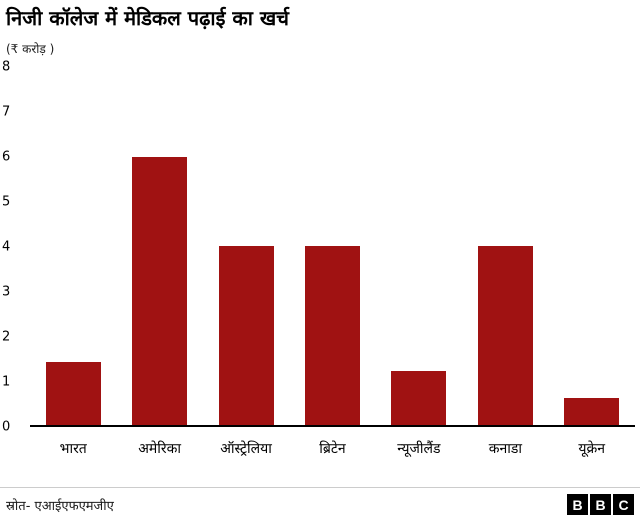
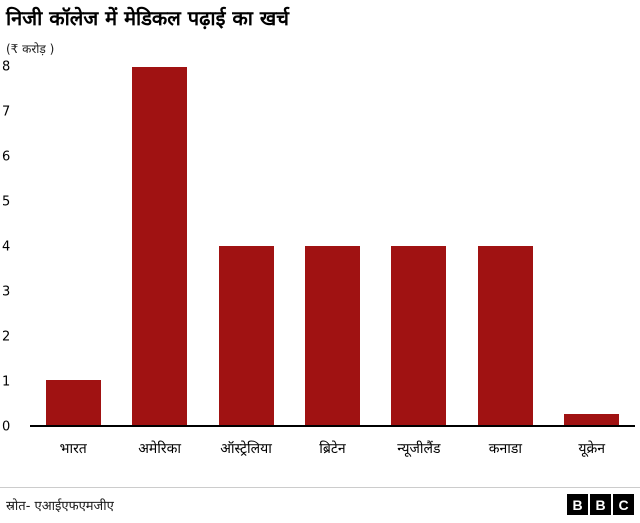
भारत: 1.4 -> 1.0
अमेरिका: 6.0 -> 8.0
न्यूजीलैंड: 1.2 -> 4.0
यूक्रेन: 0.6 -> 0.2
